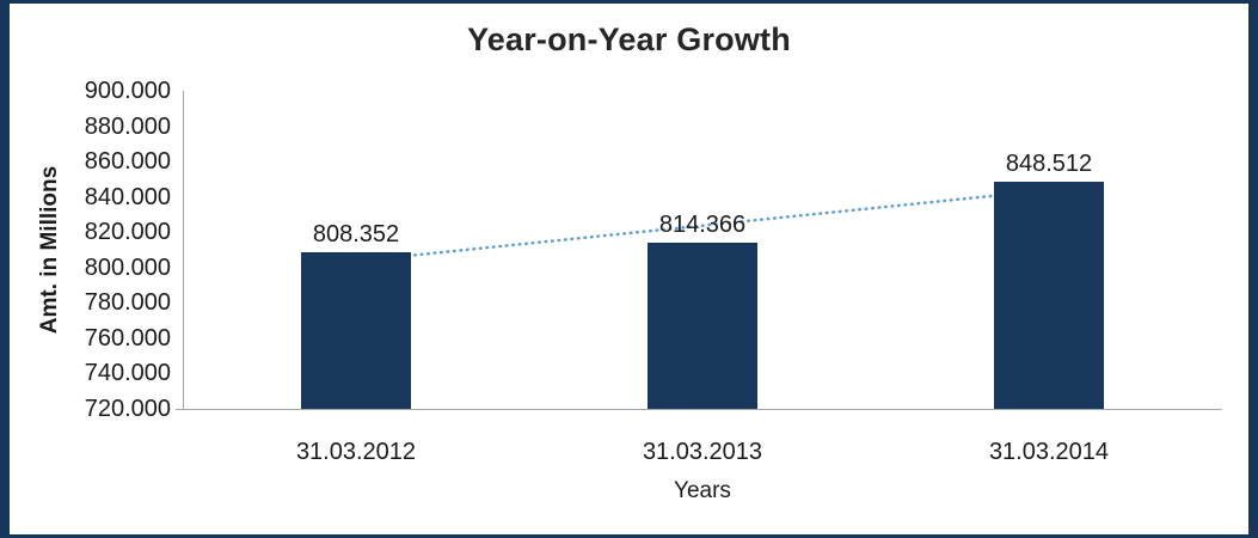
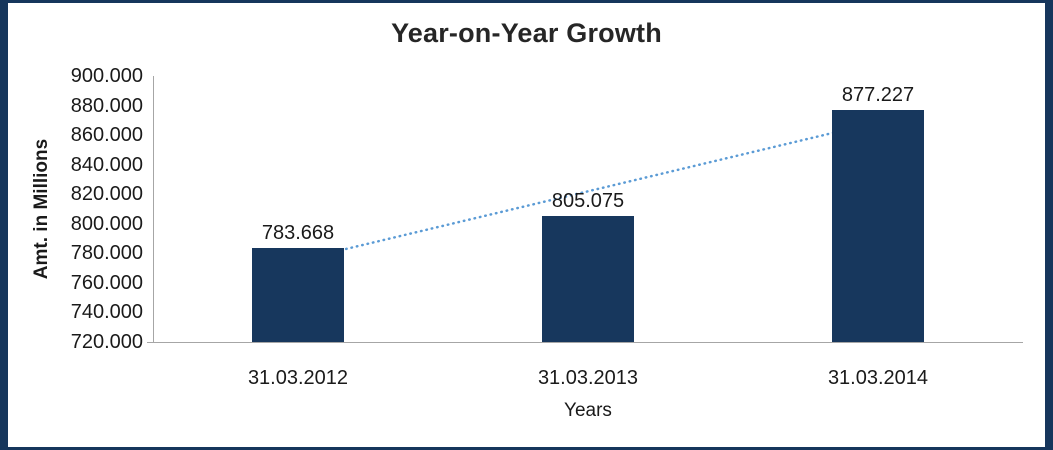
31.03.2012: 808.352 -> 783.668
31.03.2013: 814.366 -> 805.075
31.03.2014: 848.512 -> 877.227
